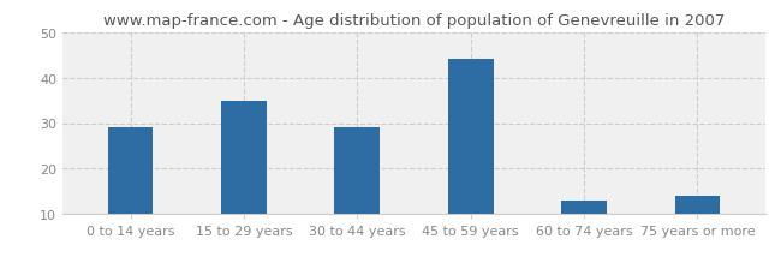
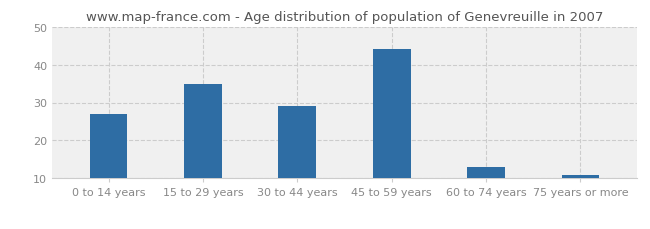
0 to 14 years: 29 -> 27
75 years or more: 14 -> 11
